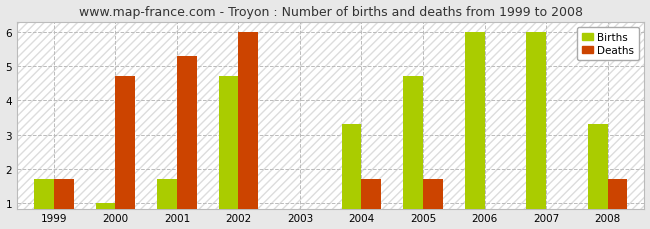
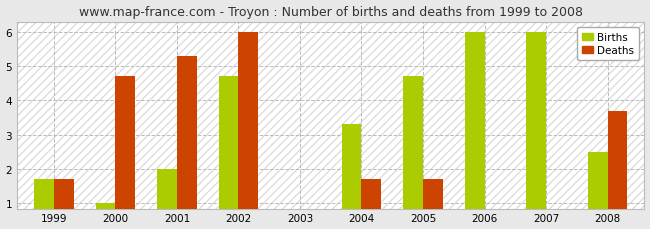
Births/2001: 1.70 -> 2.00
Births/2008: 3.30 -> 2.50
Deaths/2008: 1.70 -> 3.70
